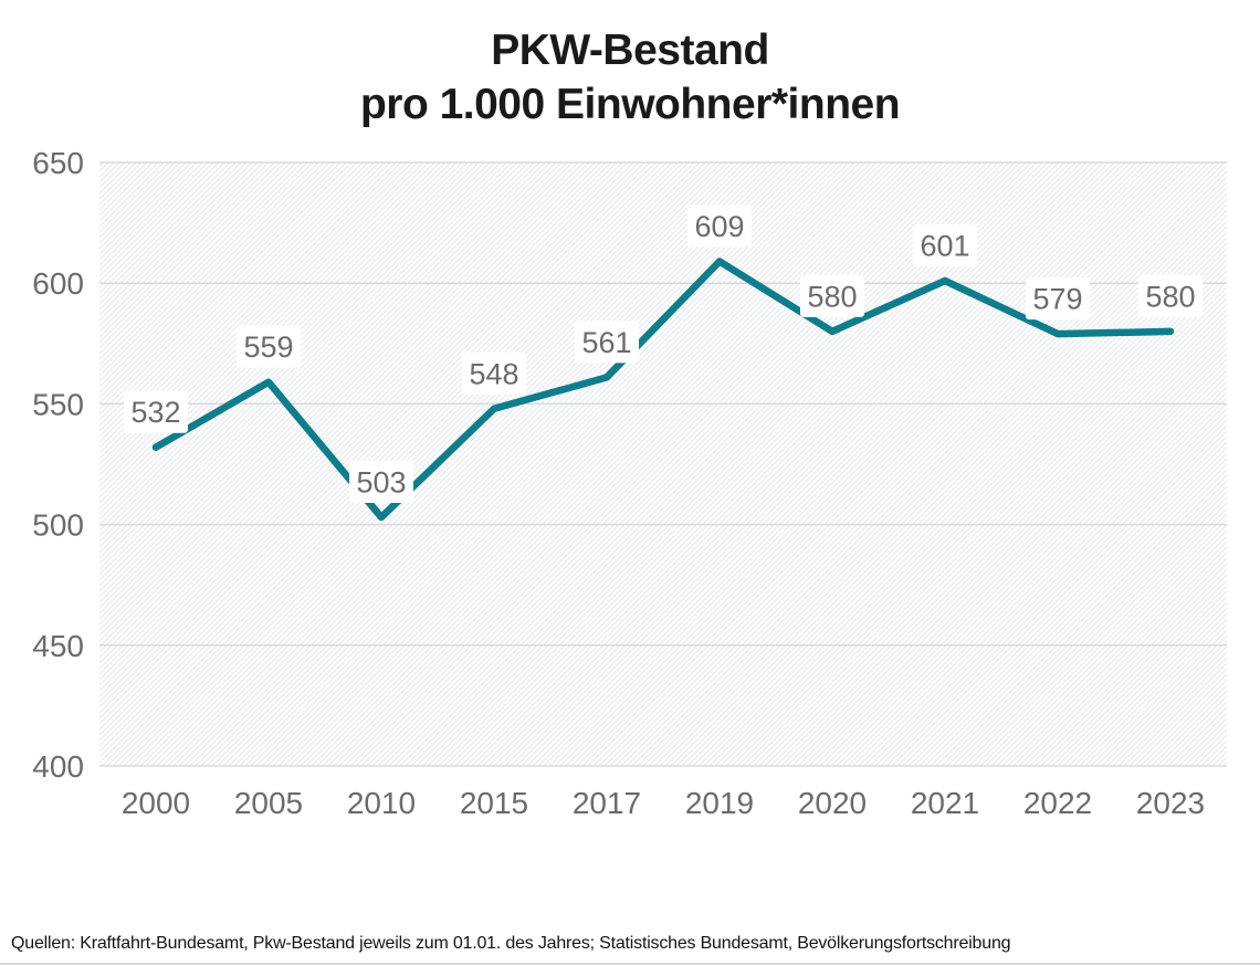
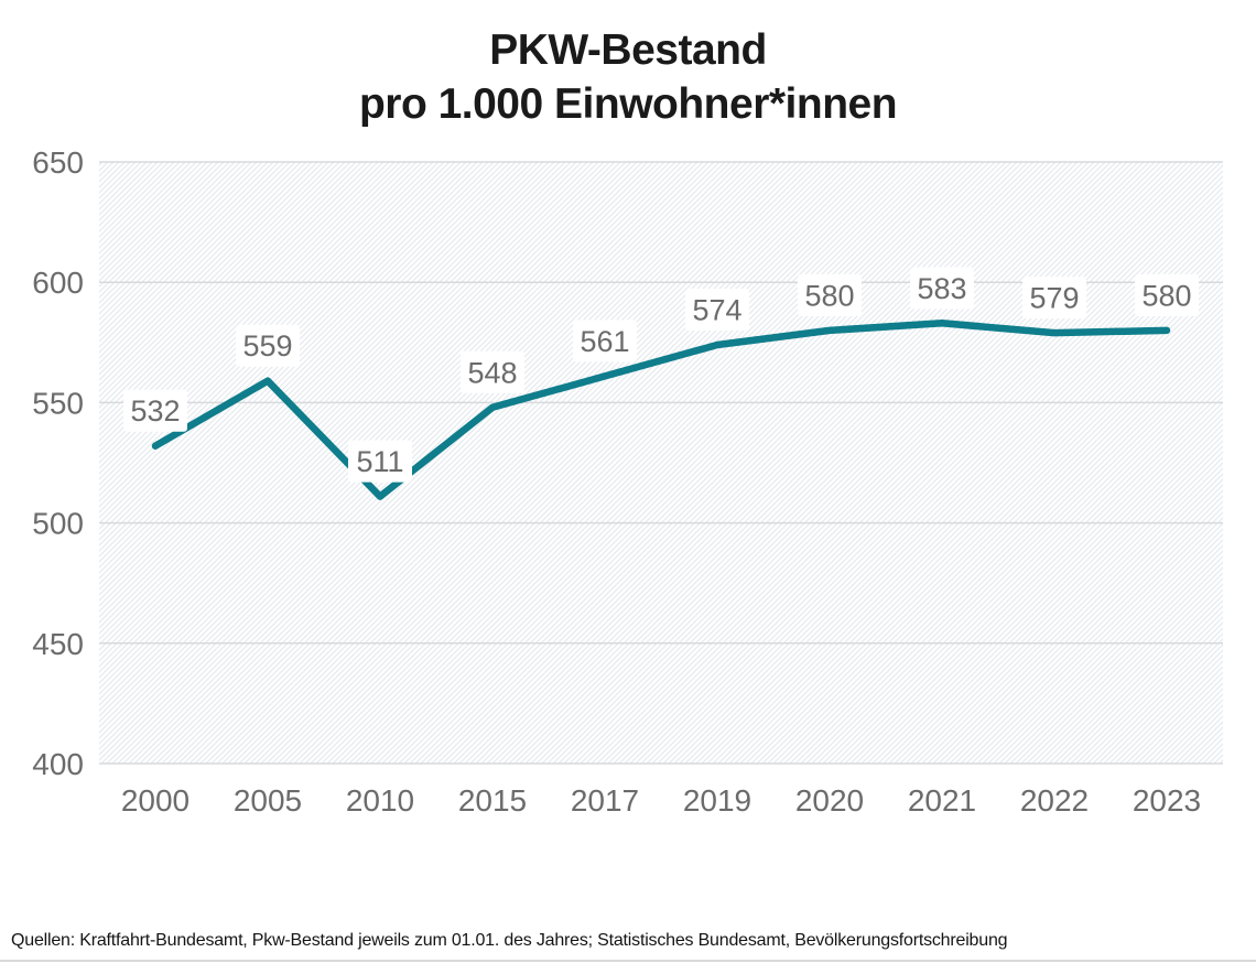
2010: 503 -> 511
2019: 609 -> 574
2021: 601 -> 583
